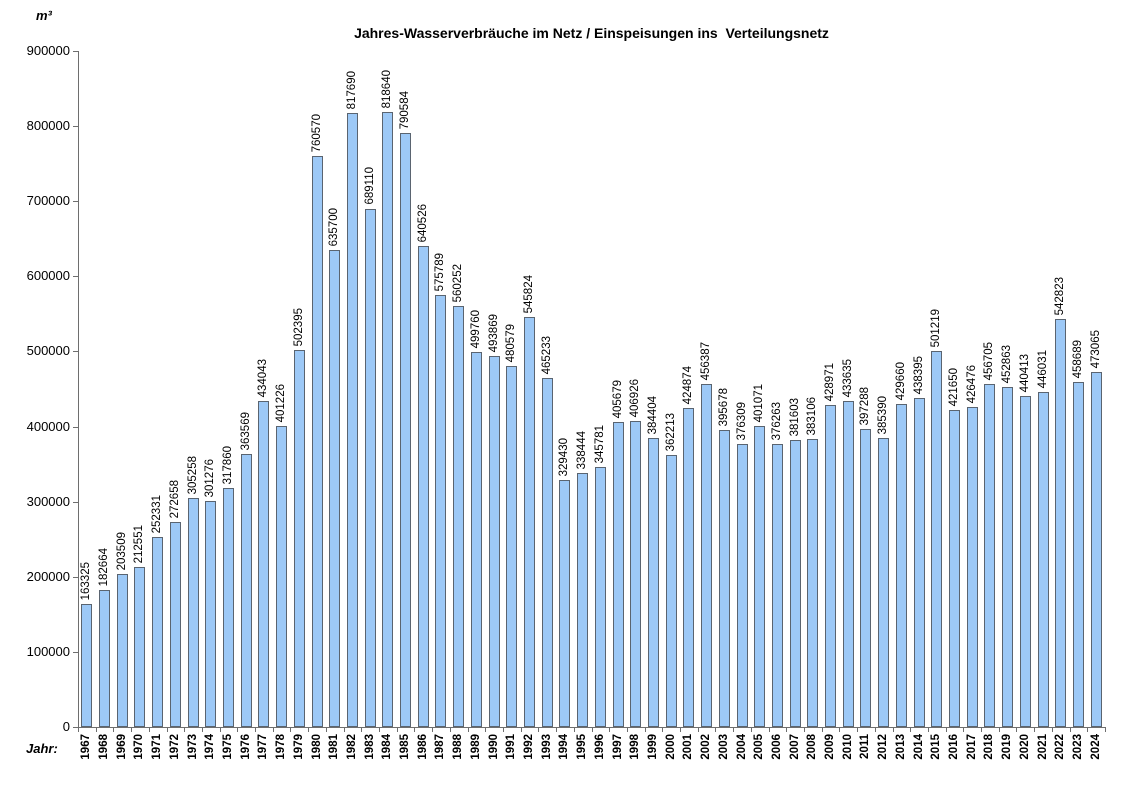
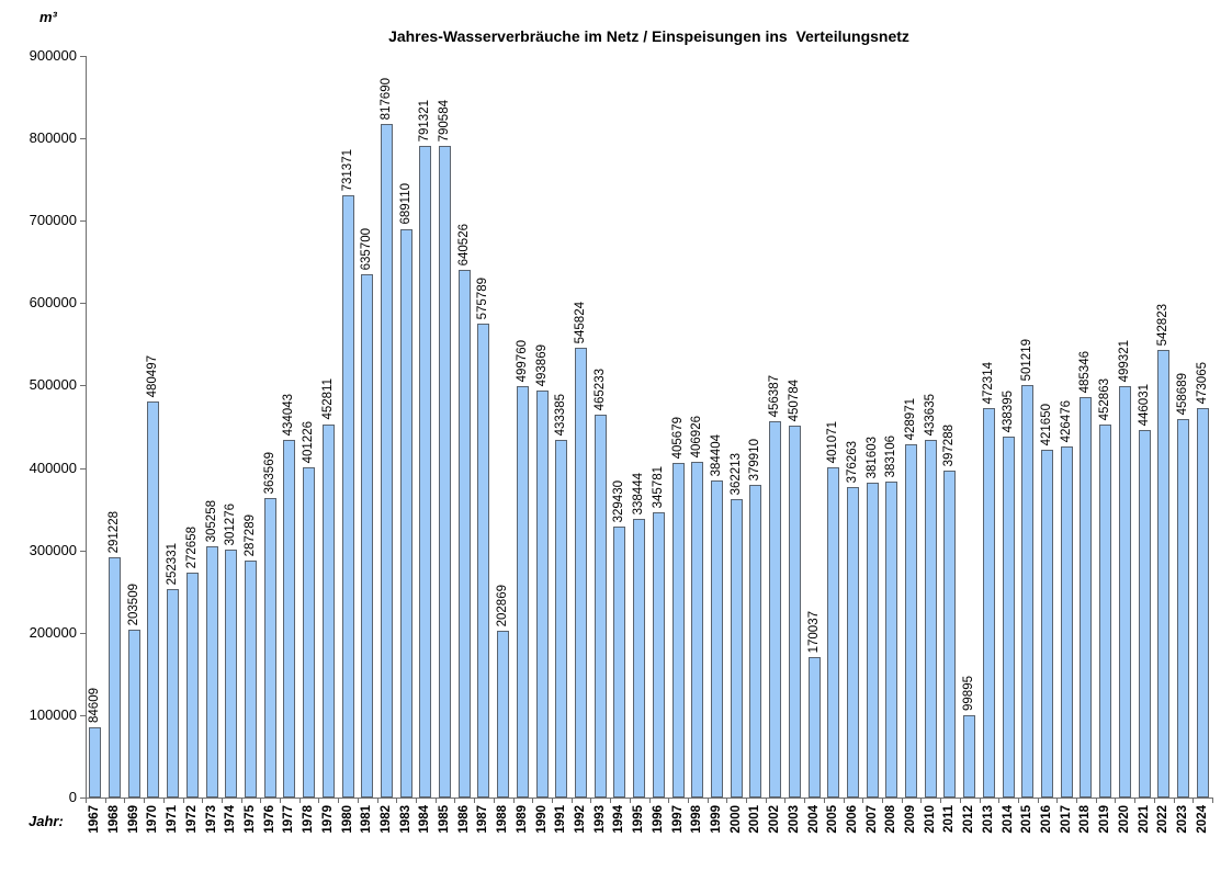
1967: 163325 -> 84609
1968: 182664 -> 291228
1970: 212551 -> 480497
1975: 317860 -> 287289
1979: 502395 -> 452811
1980: 760570 -> 731371
1984: 818640 -> 791321
1988: 560252 -> 202869
1991: 480579 -> 433385
2001: 424874 -> 379910
2003: 395678 -> 450784
2004: 376309 -> 170037
2012: 385390 -> 99895
2013: 429660 -> 472314
2018: 456705 -> 485346
2020: 440413 -> 499321
